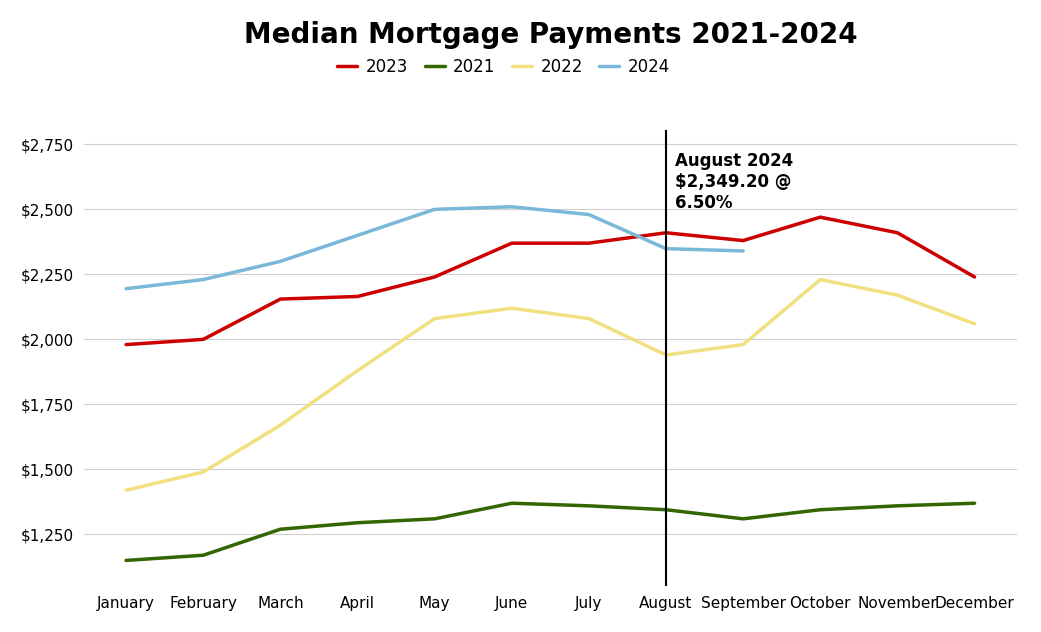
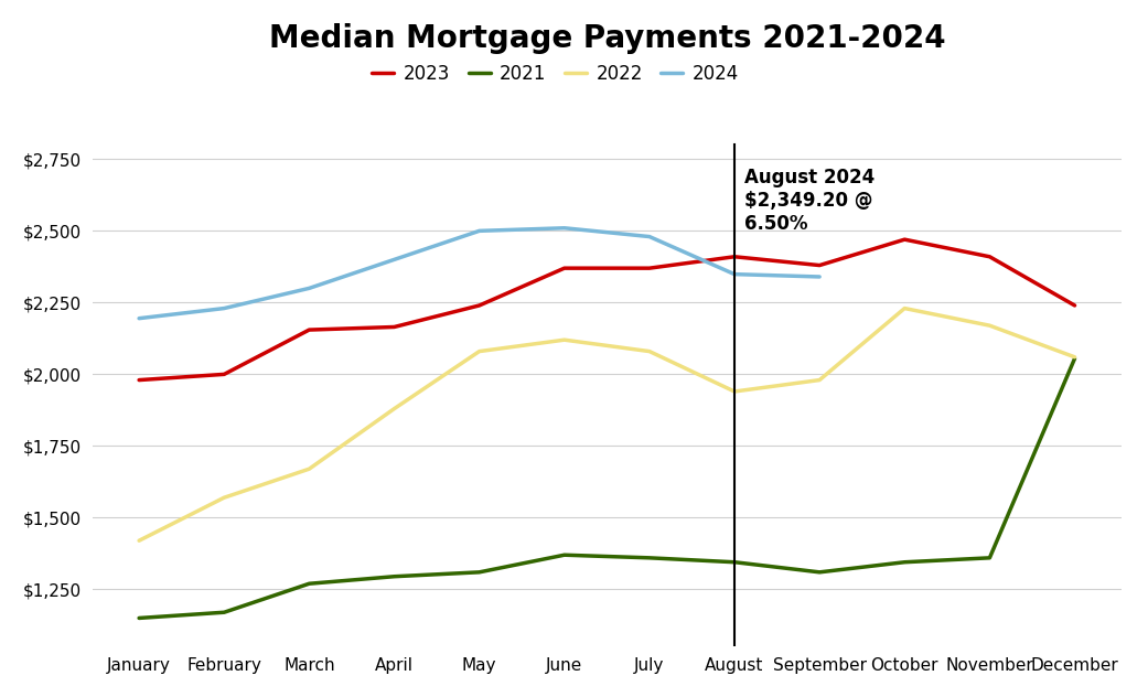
2022/February: $1,490 -> $1,570
2021/December: $1,370 -> $2,055
